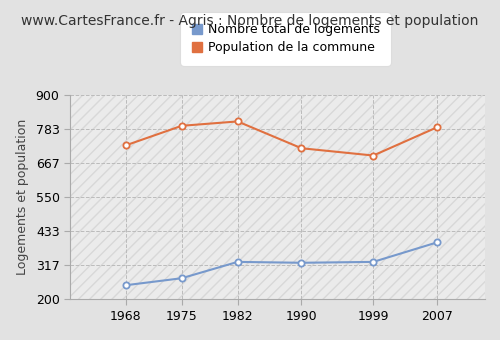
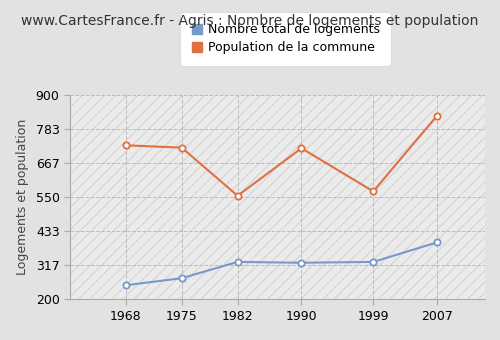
Population de la commune/1975: 795 -> 720
Population de la commune/1982: 810 -> 555
Population de la commune/1999: 693 -> 570
Population de la commune/2007: 790 -> 830
